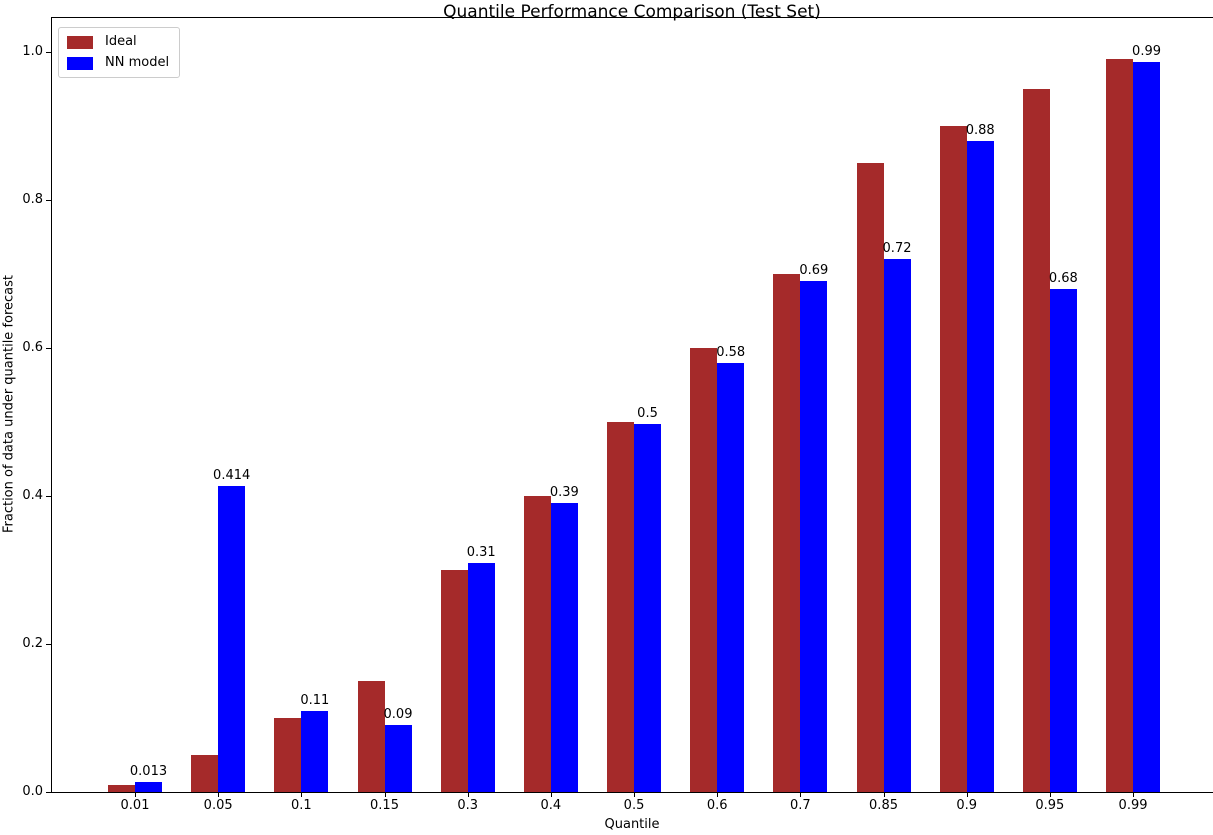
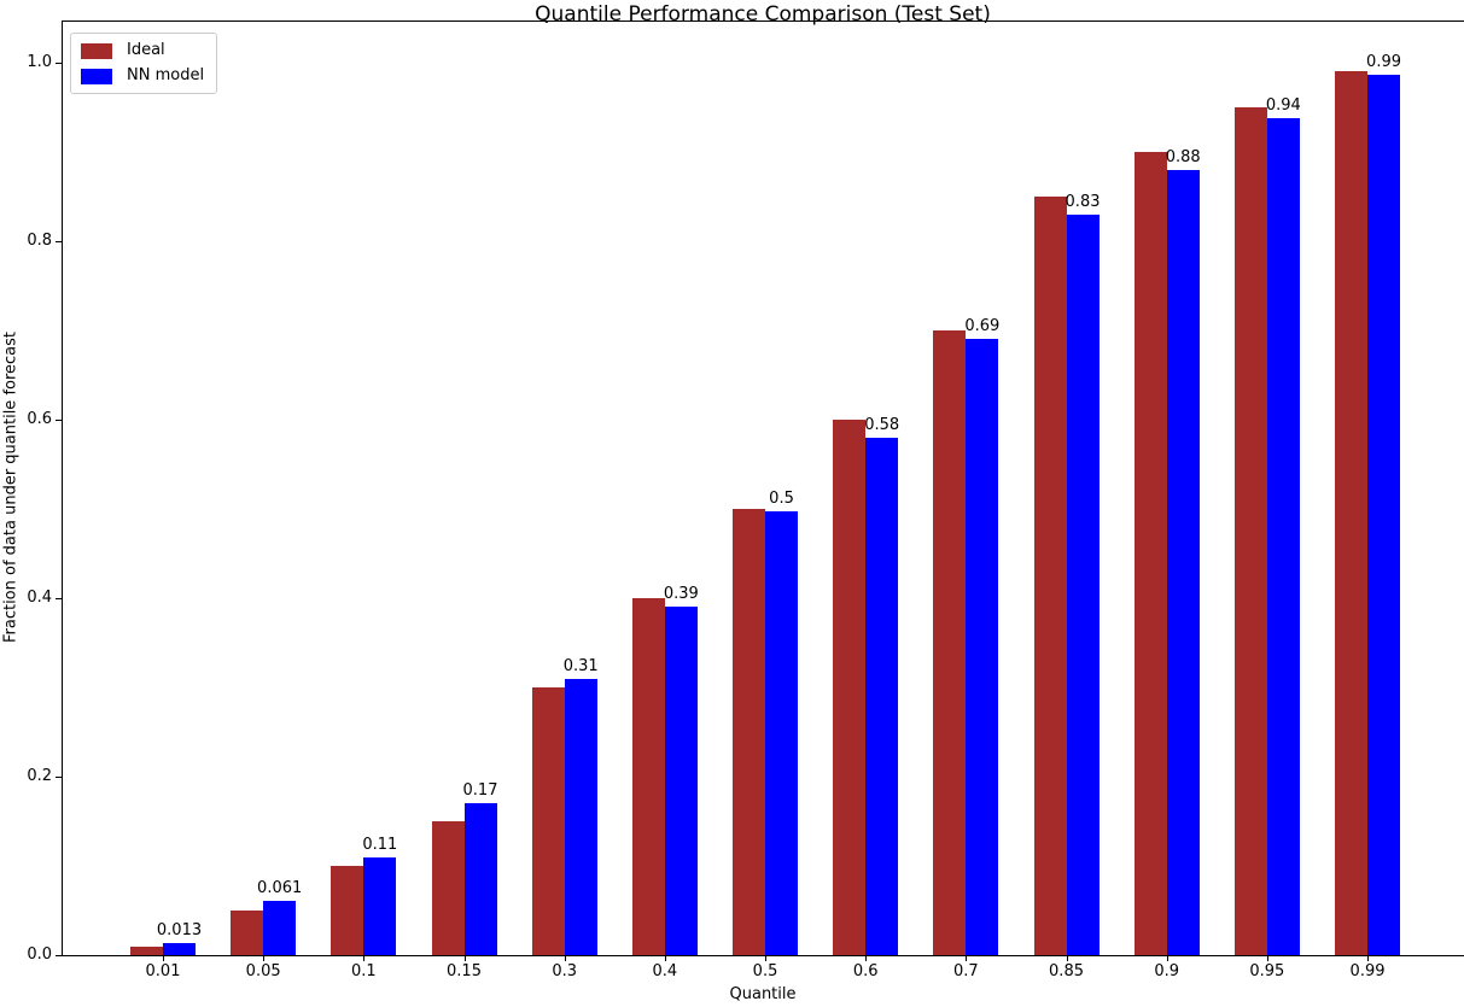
NN model/0.05: 0.414 -> 0.061
NN model/0.15: 0.09 -> 0.17
NN model/0.85: 0.72 -> 0.83
NN model/0.95: 0.68 -> 0.94
